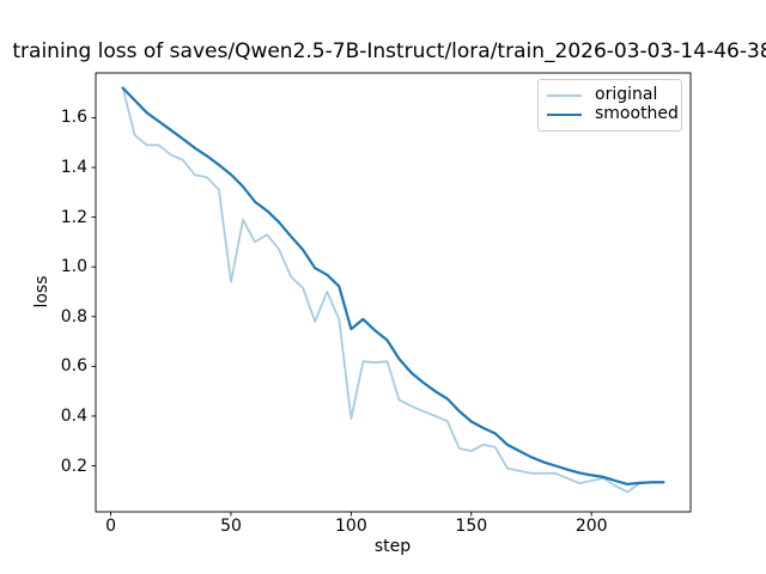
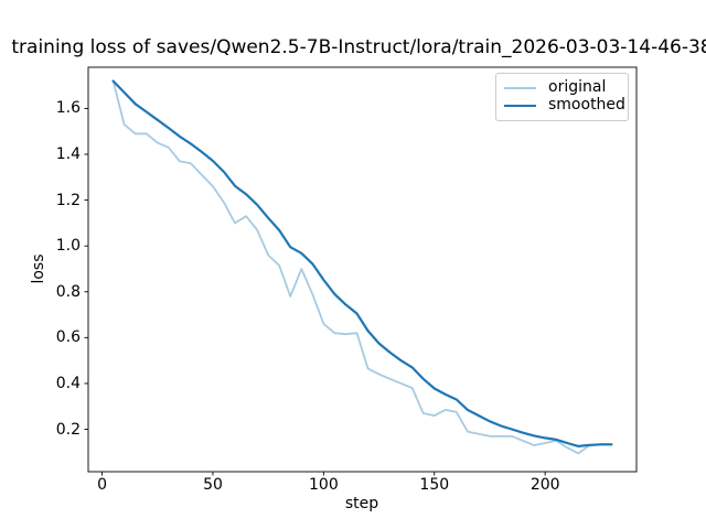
original/50: 0.94 -> 1.26
original/100: 0.39 -> 0.66
smoothed/100: 0.75 -> 0.85
